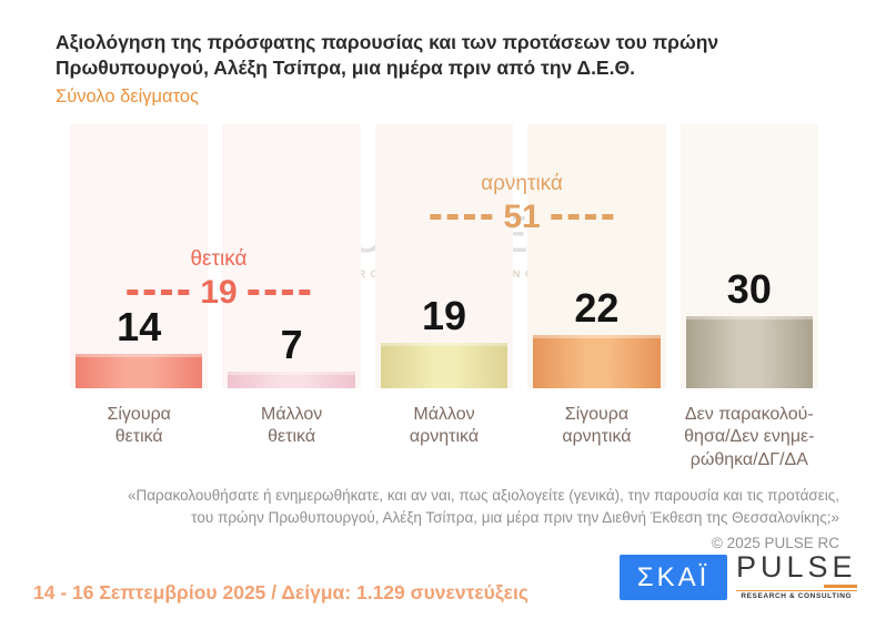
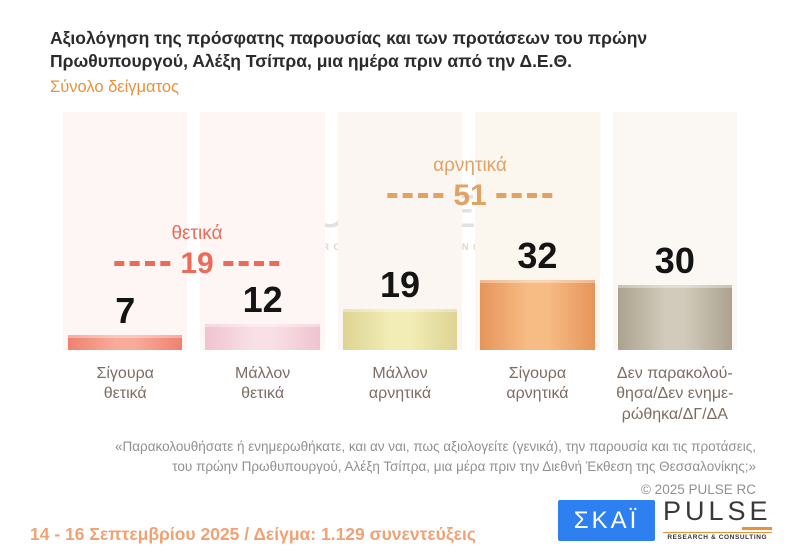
Σίγουρα θετικά: 14 -> 7
Μάλλον θετικά: 7 -> 12
Σίγουρα αρνητικά: 22 -> 32
